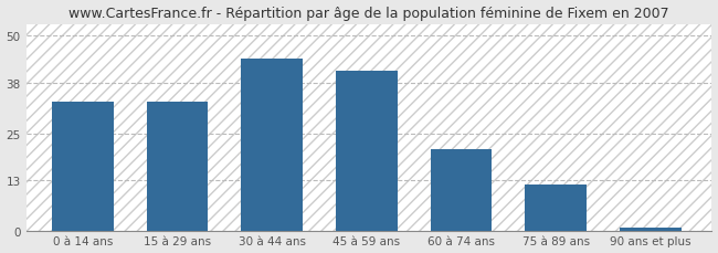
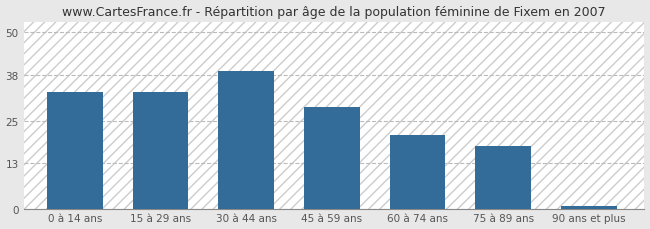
30 à 44 ans: 44 -> 39
45 à 59 ans: 41 -> 29
75 à 89 ans: 12 -> 18
